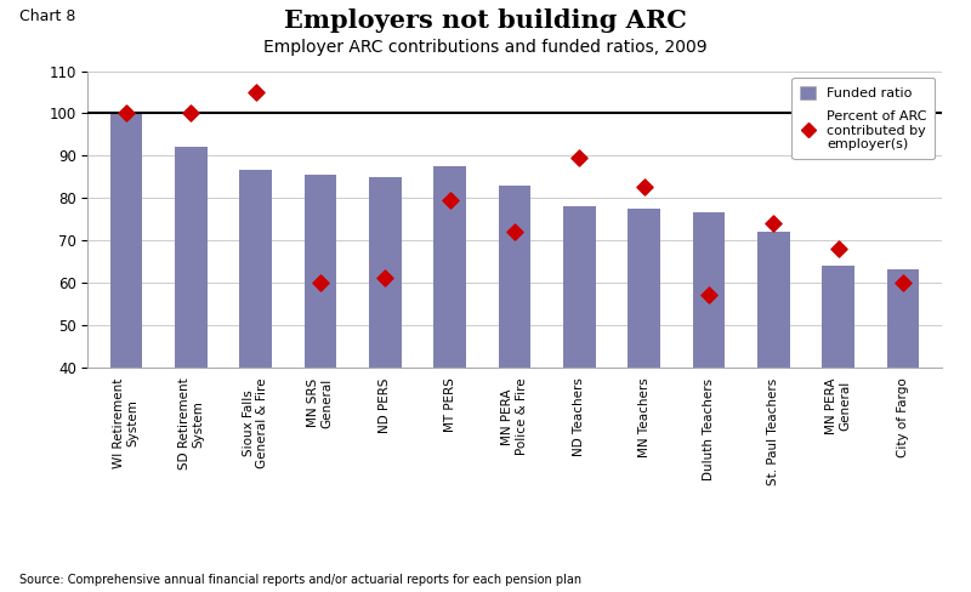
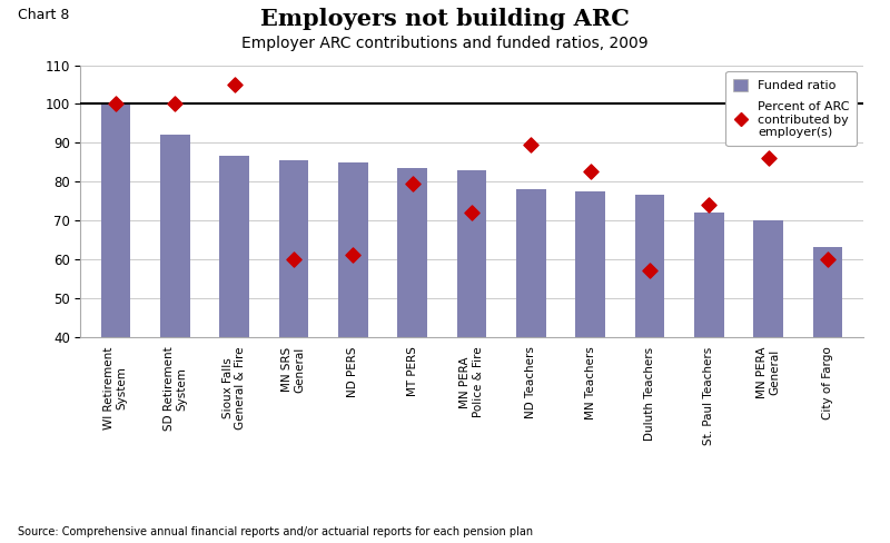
Funded ratio/MT PERS: 87.5 -> 83.5
Funded ratio/MN PERA General: 64.0 -> 70.0
Percent of ARC contributed by employer(s)/MN PERA General: 68.0 -> 86.0
